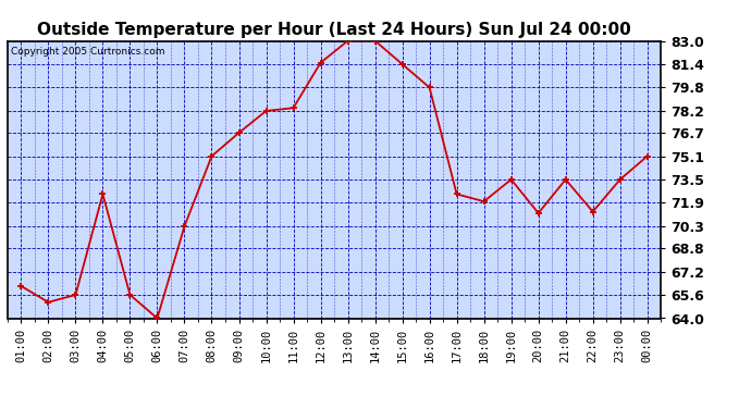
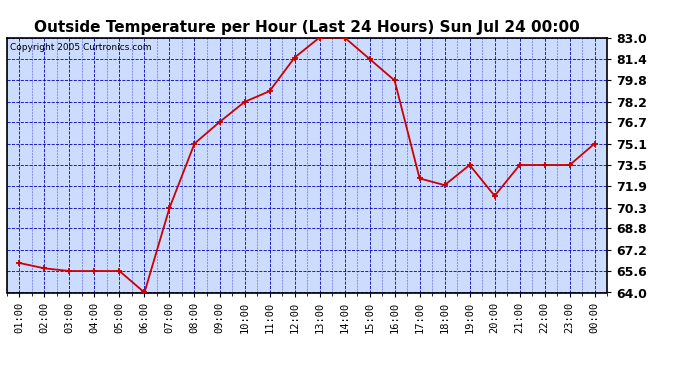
02:00: 65.1 -> 65.8
04:00: 72.5 -> 65.6
11:00: 78.4 -> 79.0
22:00: 71.3 -> 73.5
